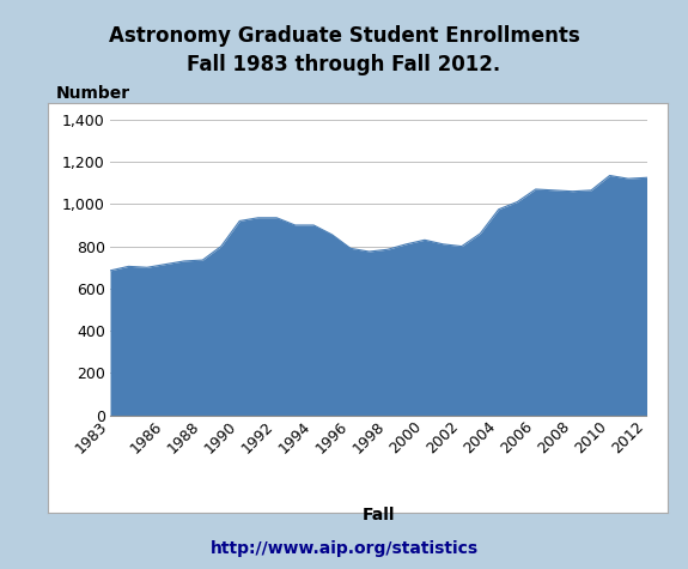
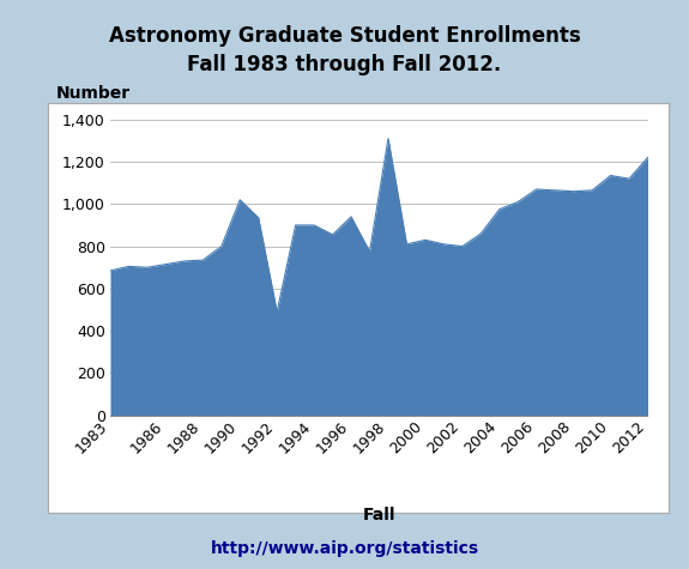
1990: 920 -> 1,020
1992: 940 -> 490
1996: 790 -> 940
1998: 780 -> 1,310
2012: 1,120 -> 1,220
